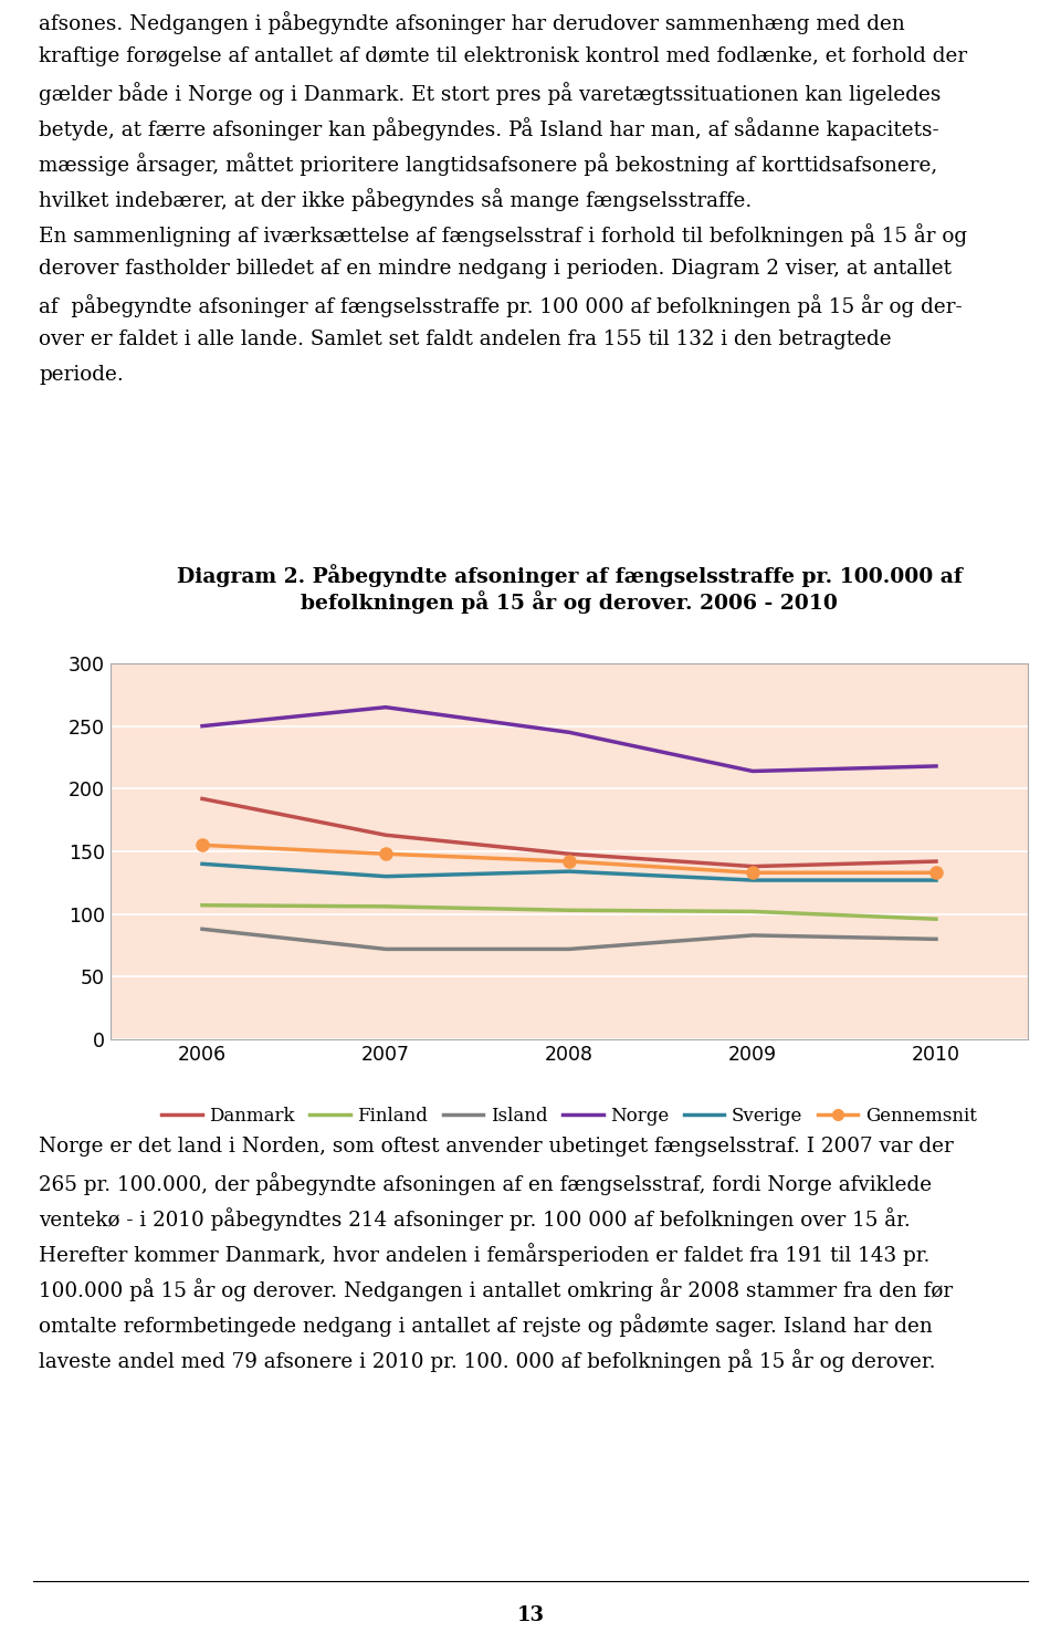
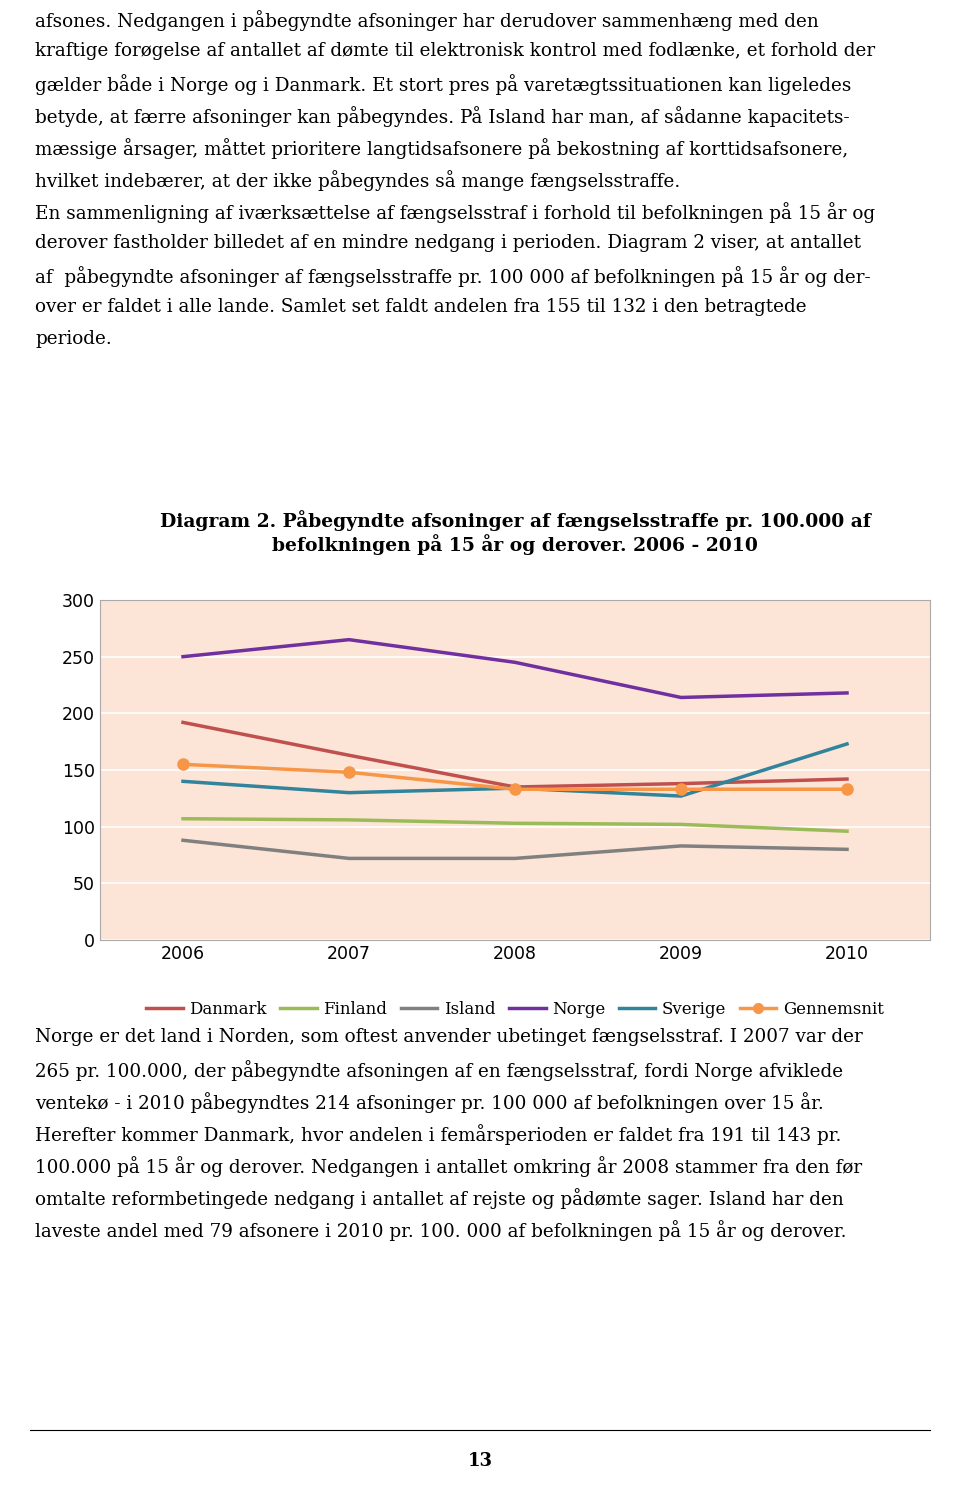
Danmark/2008: 148 -> 135
Gennemsnit/2008: 142 -> 133
Sverige/2010: 127 -> 173
